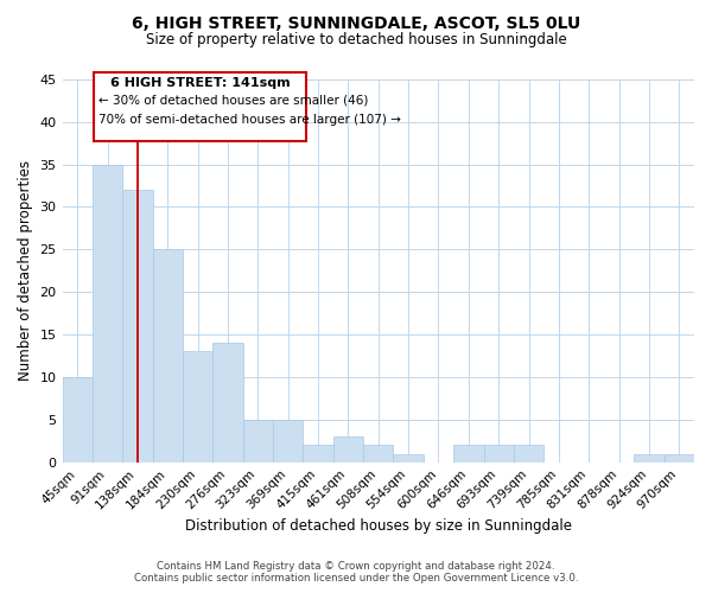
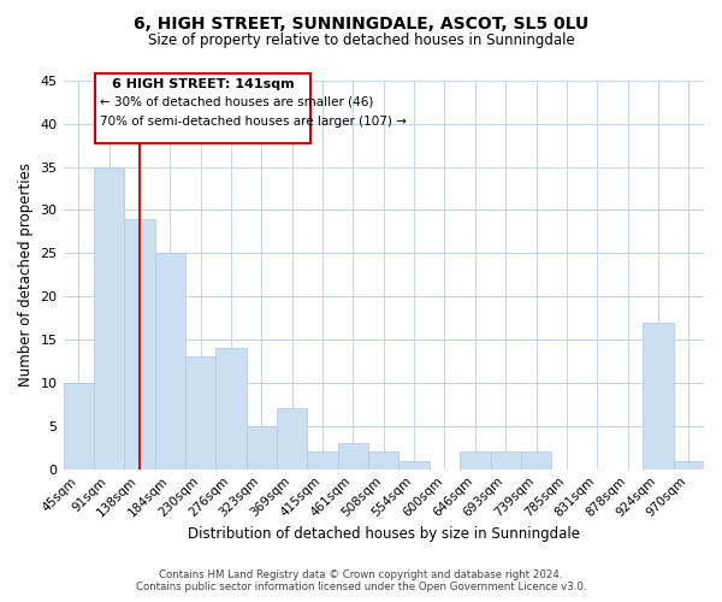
138sqm: 32 -> 29
369sqm: 5 -> 7
924sqm: 1 -> 17
